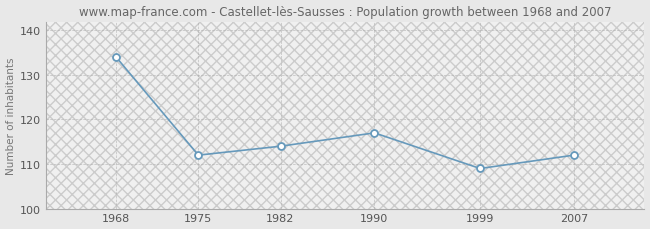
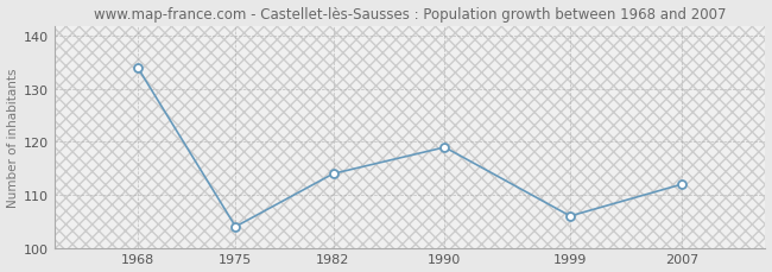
1975: 112 -> 104
1990: 117 -> 119
1999: 109 -> 106
